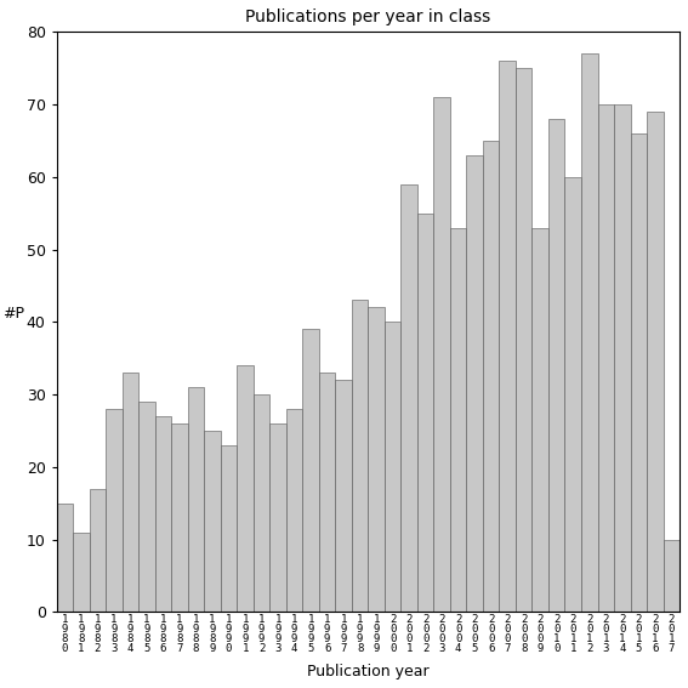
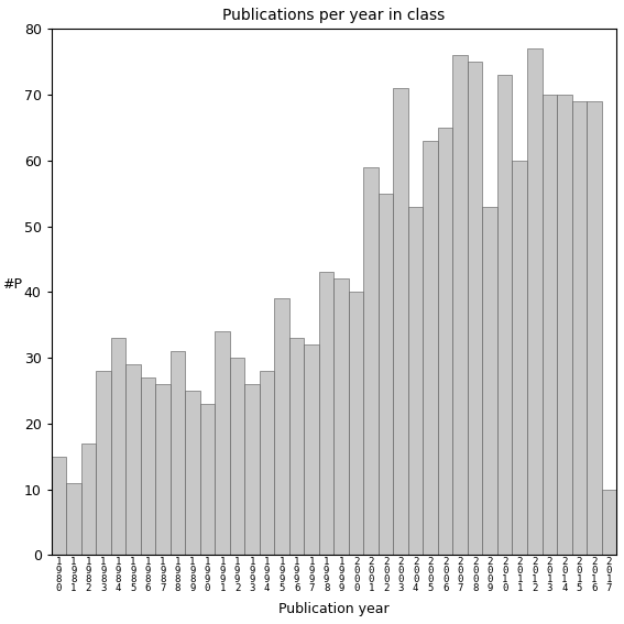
2 0 1 0: 68 -> 73
2 0 1 5: 66 -> 69
